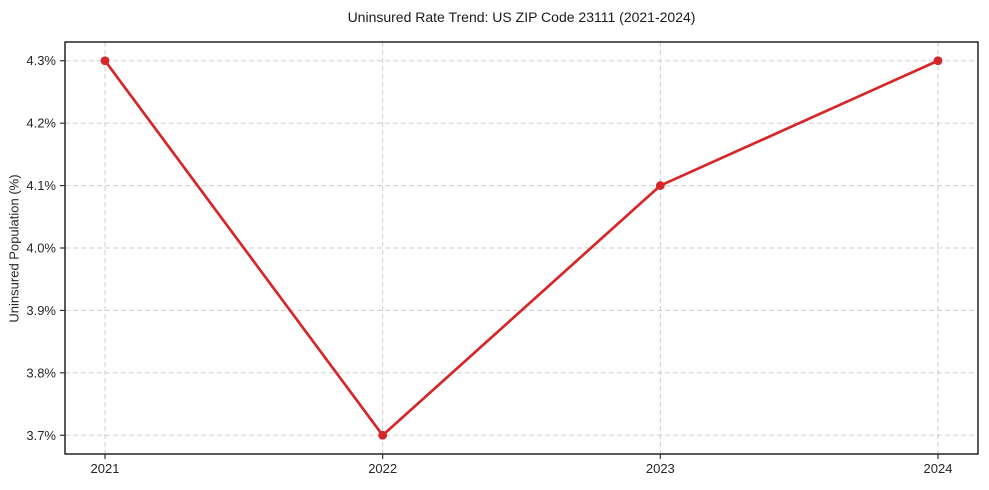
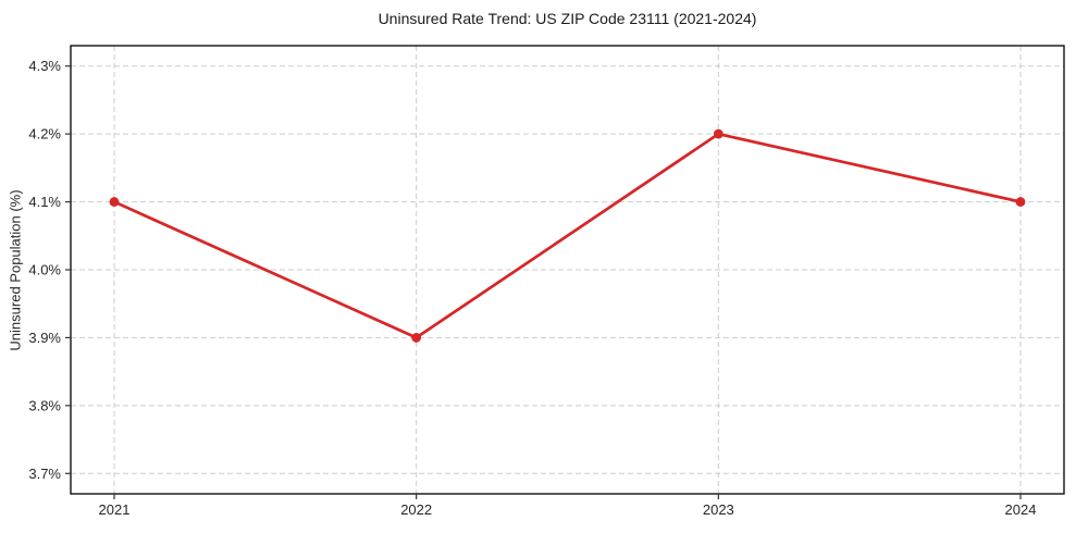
2021: 4.3% -> 4.1%
2022: 3.7% -> 3.9%
2023: 4.1% -> 4.2%
2024: 4.3% -> 4.1%
